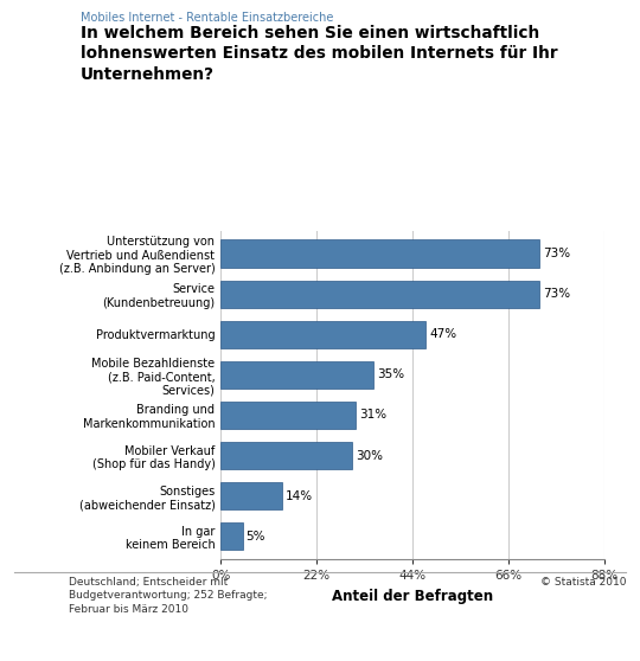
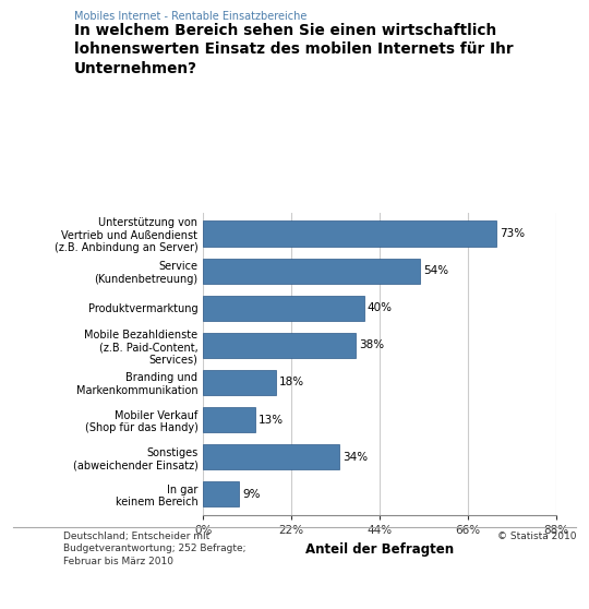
Service (Kundenbetreuung): 73% -> 54%
Produktvermarktung: 47% -> 40%
Mobile Bezahldienste (z.B. Paid-Content, Services): 35% -> 38%
Branding und Markenkommunikation: 31% -> 18%
Mobiler Verkauf (Shop für das Handy): 30% -> 13%
Sonstiges (abweichender Einsatz): 14% -> 34%
In gar keinem Bereich: 5% -> 9%
